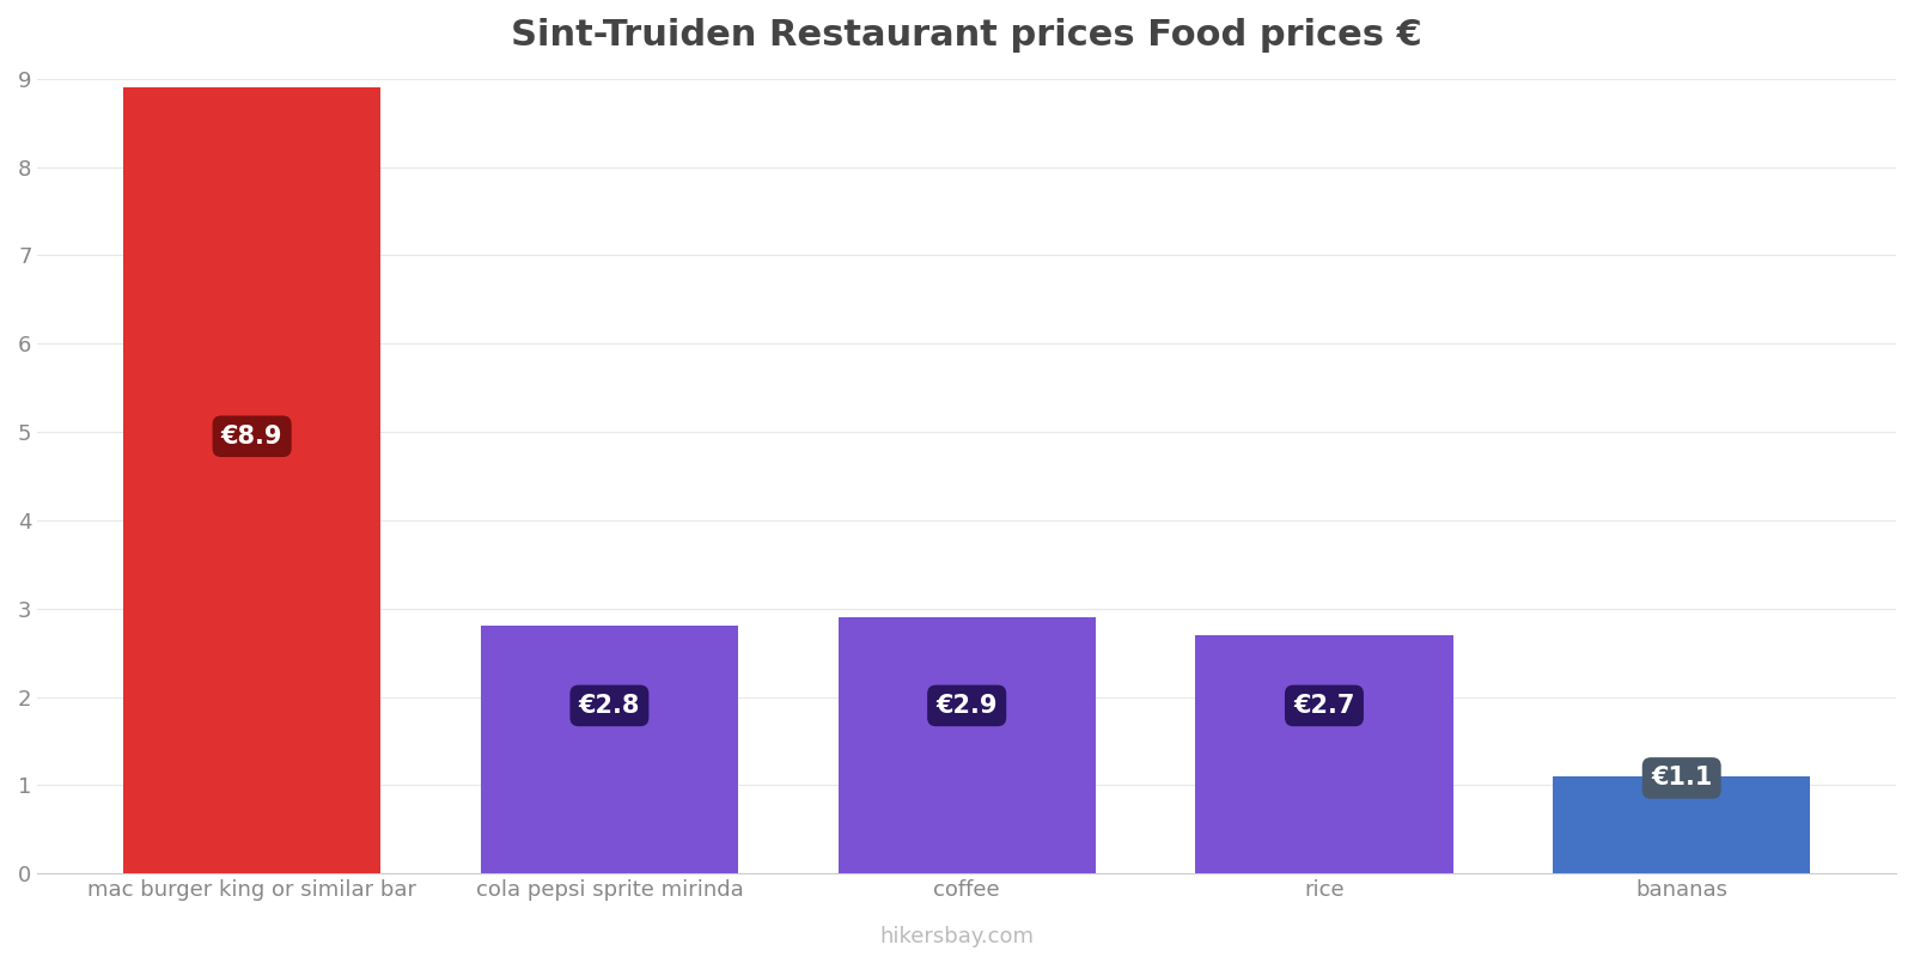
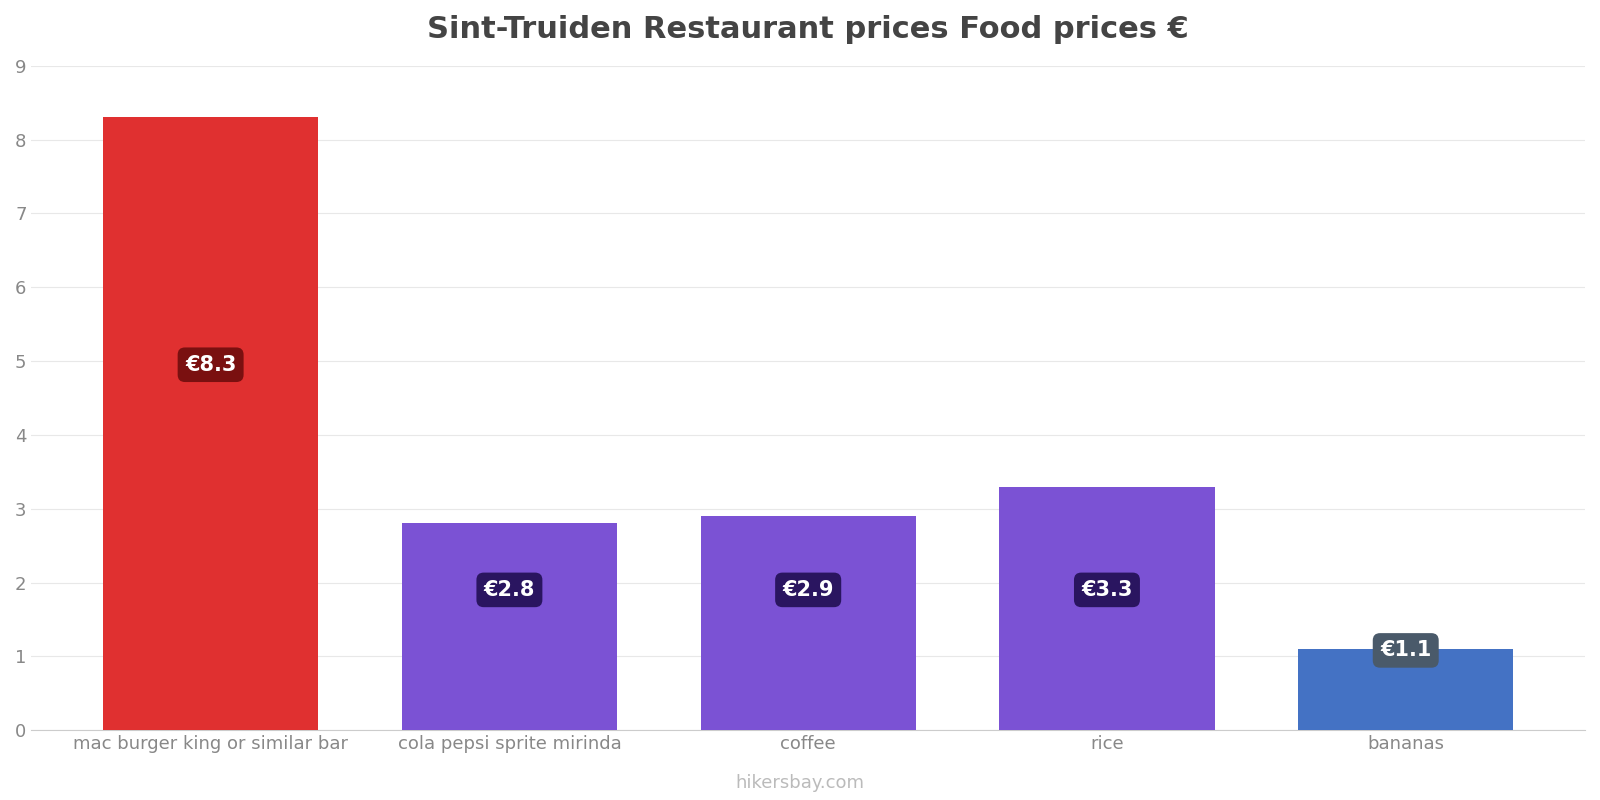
mac burger king or similar bar: €8.9 -> €8.3
rice: €2.7 -> €3.3
